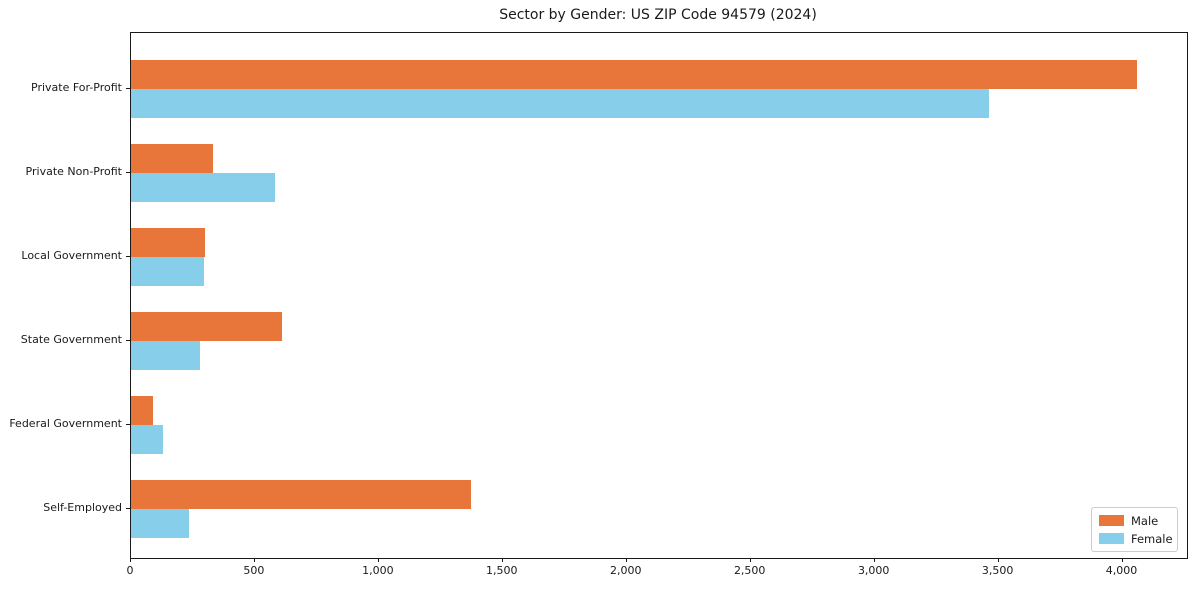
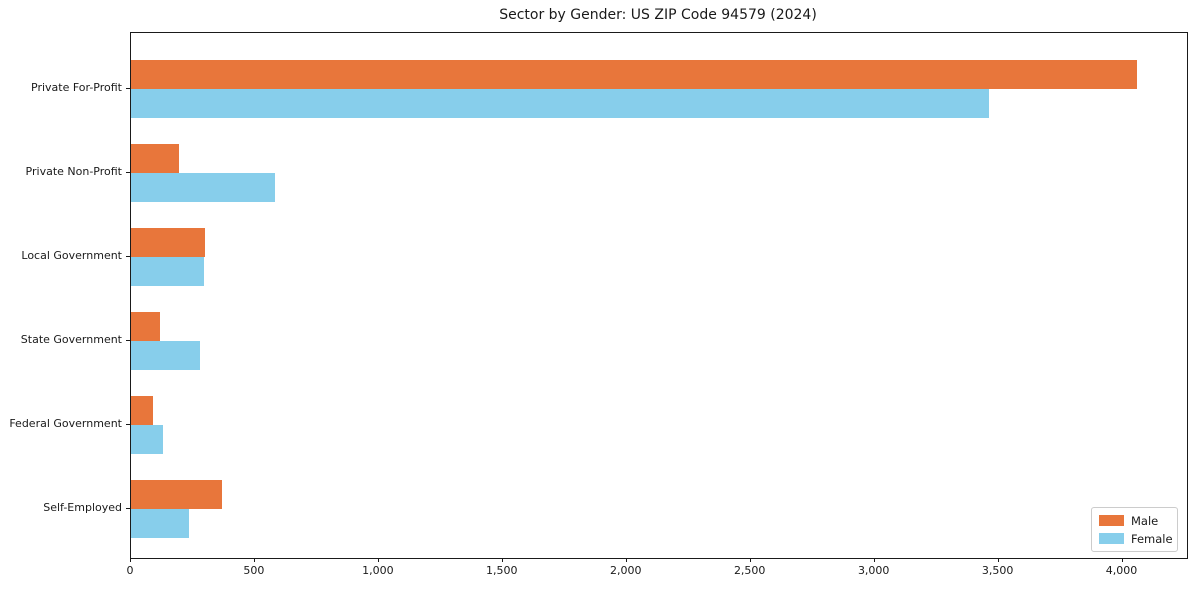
Male/Private Non-Profit: 330 -> 200
Male/State Government: 610 -> 120
Male/Self-Employed: 1370 -> 360
